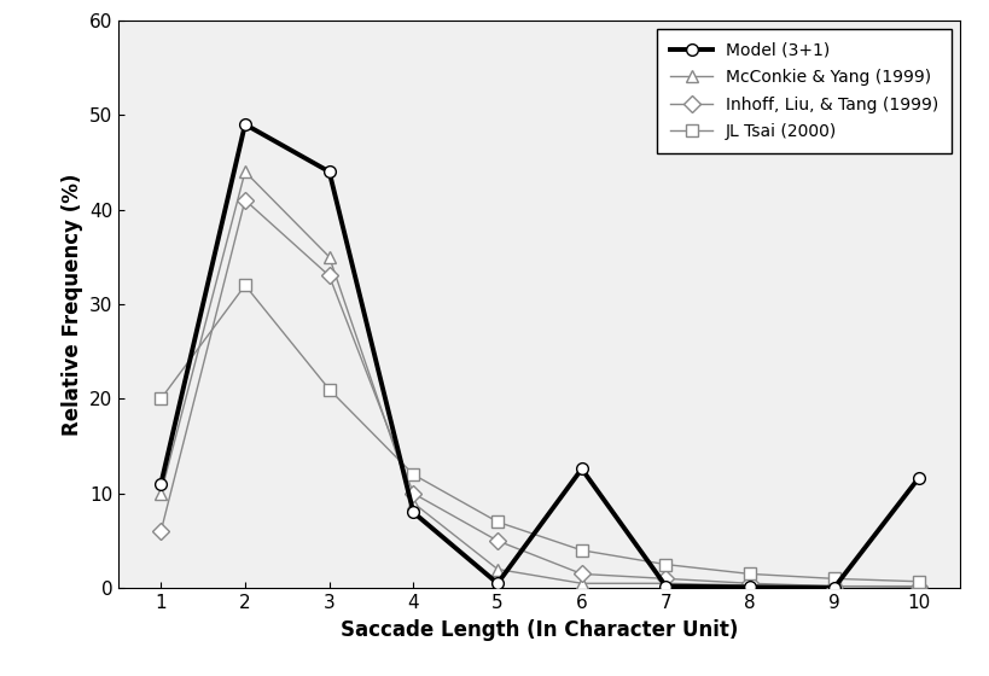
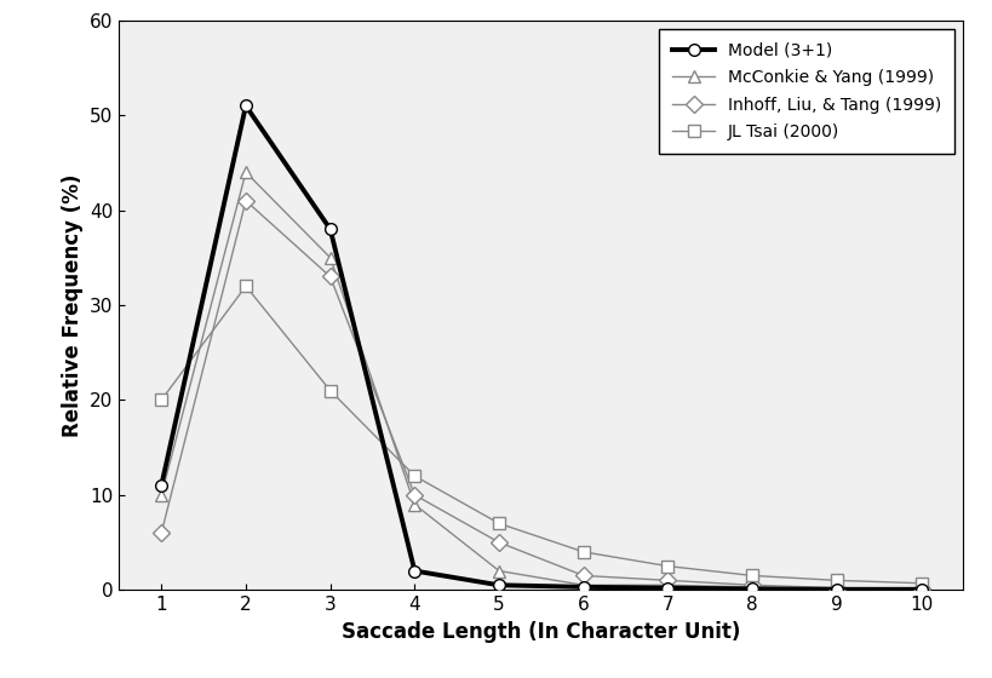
Model (3+1)/2: 49.0 -> 51.0
Model (3+1)/3: 44.0 -> 38.0
Model (3+1)/4: 8.0 -> 2.0
Model (3+1)/6: 12.6 -> 0.3
Model (3+1)/10: 11.6 -> 0.1
